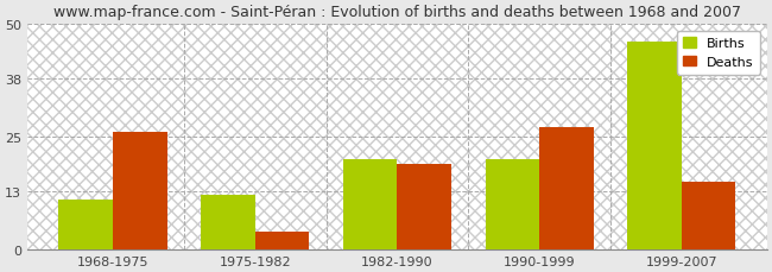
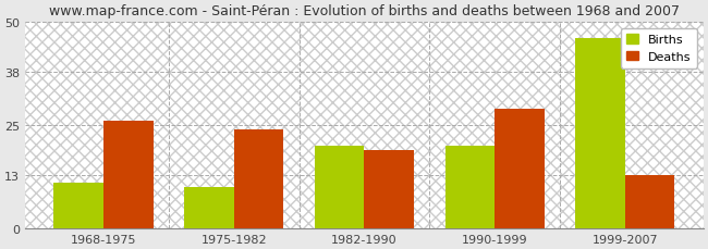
Births/1975-1982: 12 -> 10
Deaths/1975-1982: 4 -> 24
Deaths/1990-1999: 27 -> 29
Deaths/1999-2007: 15 -> 13
